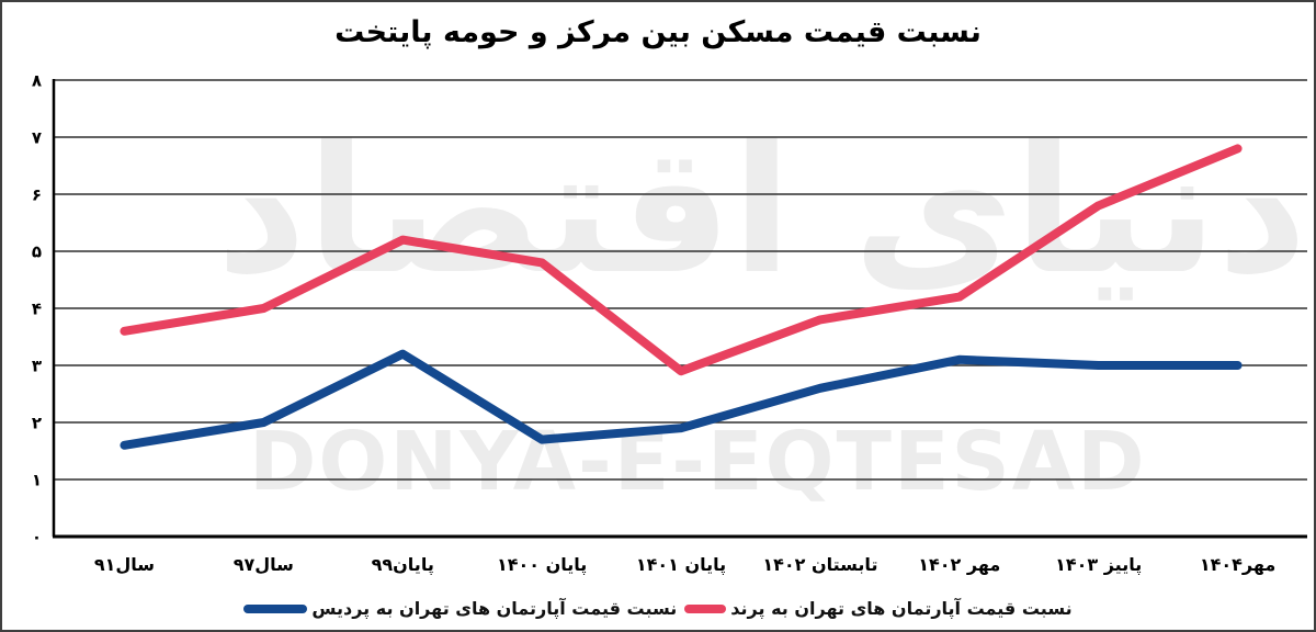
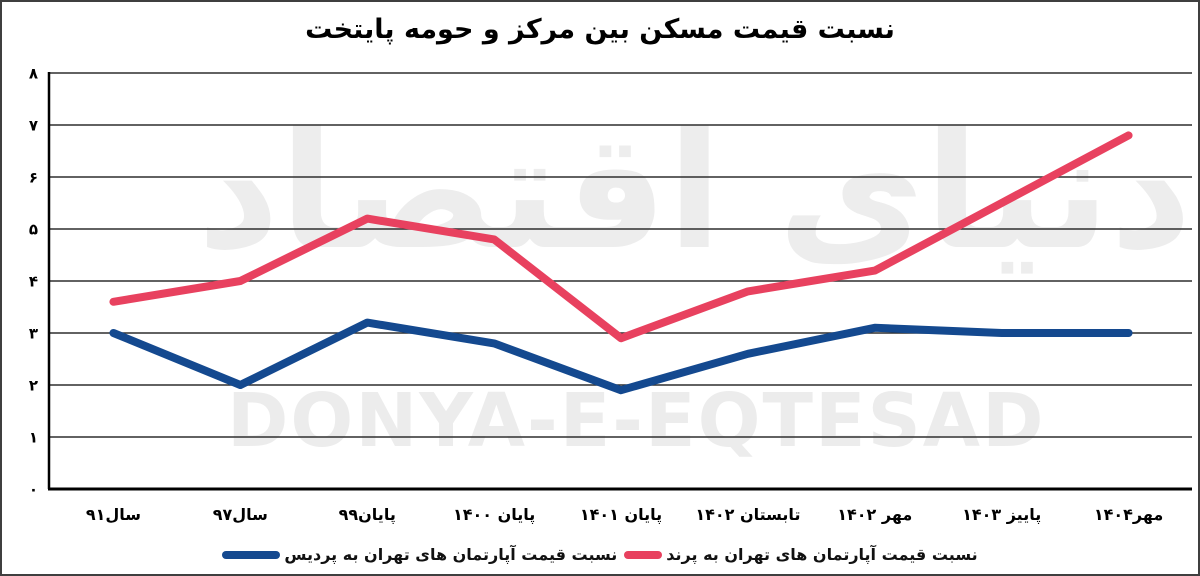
نسبت قیمت آپارتمان های تهران به پردیس/سال۹۱: 1.6 -> 3.0
نسبت قیمت آپارتمان های تهران به پردیس/پایان ۱۴۰۰: 1.7 -> 2.8
نسبت قیمت آپارتمان های تهران به پرند/پاییز ۱۴۰۳: 5.8 -> 5.5
